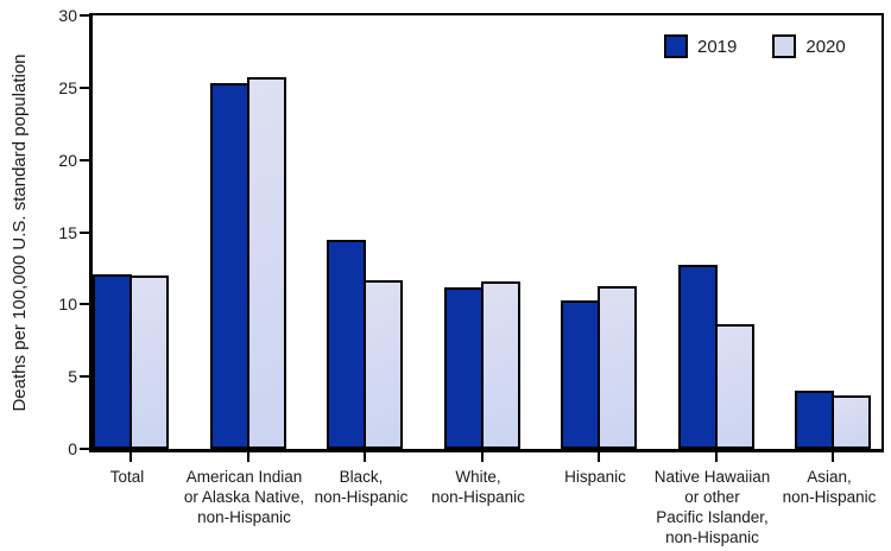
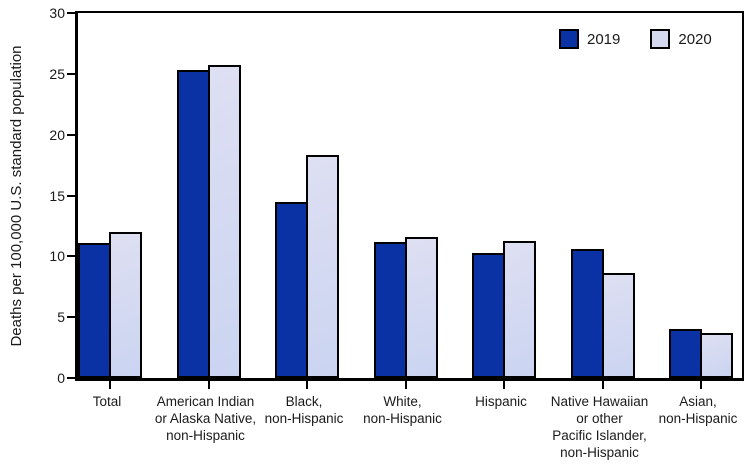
2019/Total: 12.1 -> 11.1
2020/Black, non-Hispanic: 11.7 -> 18.3
2019/Native Hawaiian or other Pacific Islander, non-Hispanic: 12.7 -> 10.6
